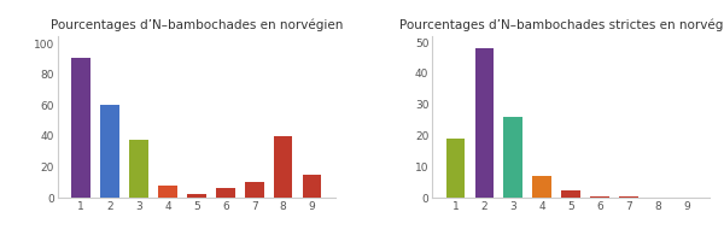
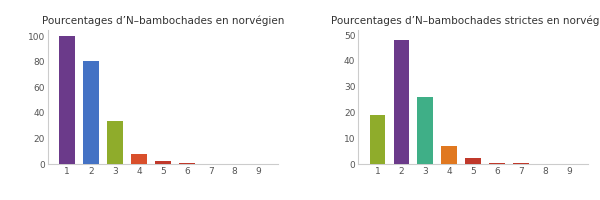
Pourcentages d’N–bambochades en norvégien/1: 91 -> 100
Pourcentages d’N–bambochades en norvégien/2: 60 -> 81
Pourcentages d’N–bambochades en norvégien/3: 38 -> 34
Pourcentages d’N–bambochades en norvégien/6: 6 -> 0
Pourcentages d’N–bambochades en norvégien/7: 10 -> 0
Pourcentages d’N–bambochades en norvégien/8: 40 -> 0
Pourcentages d’N–bambochades en norvégien/9: 15 -> 0
